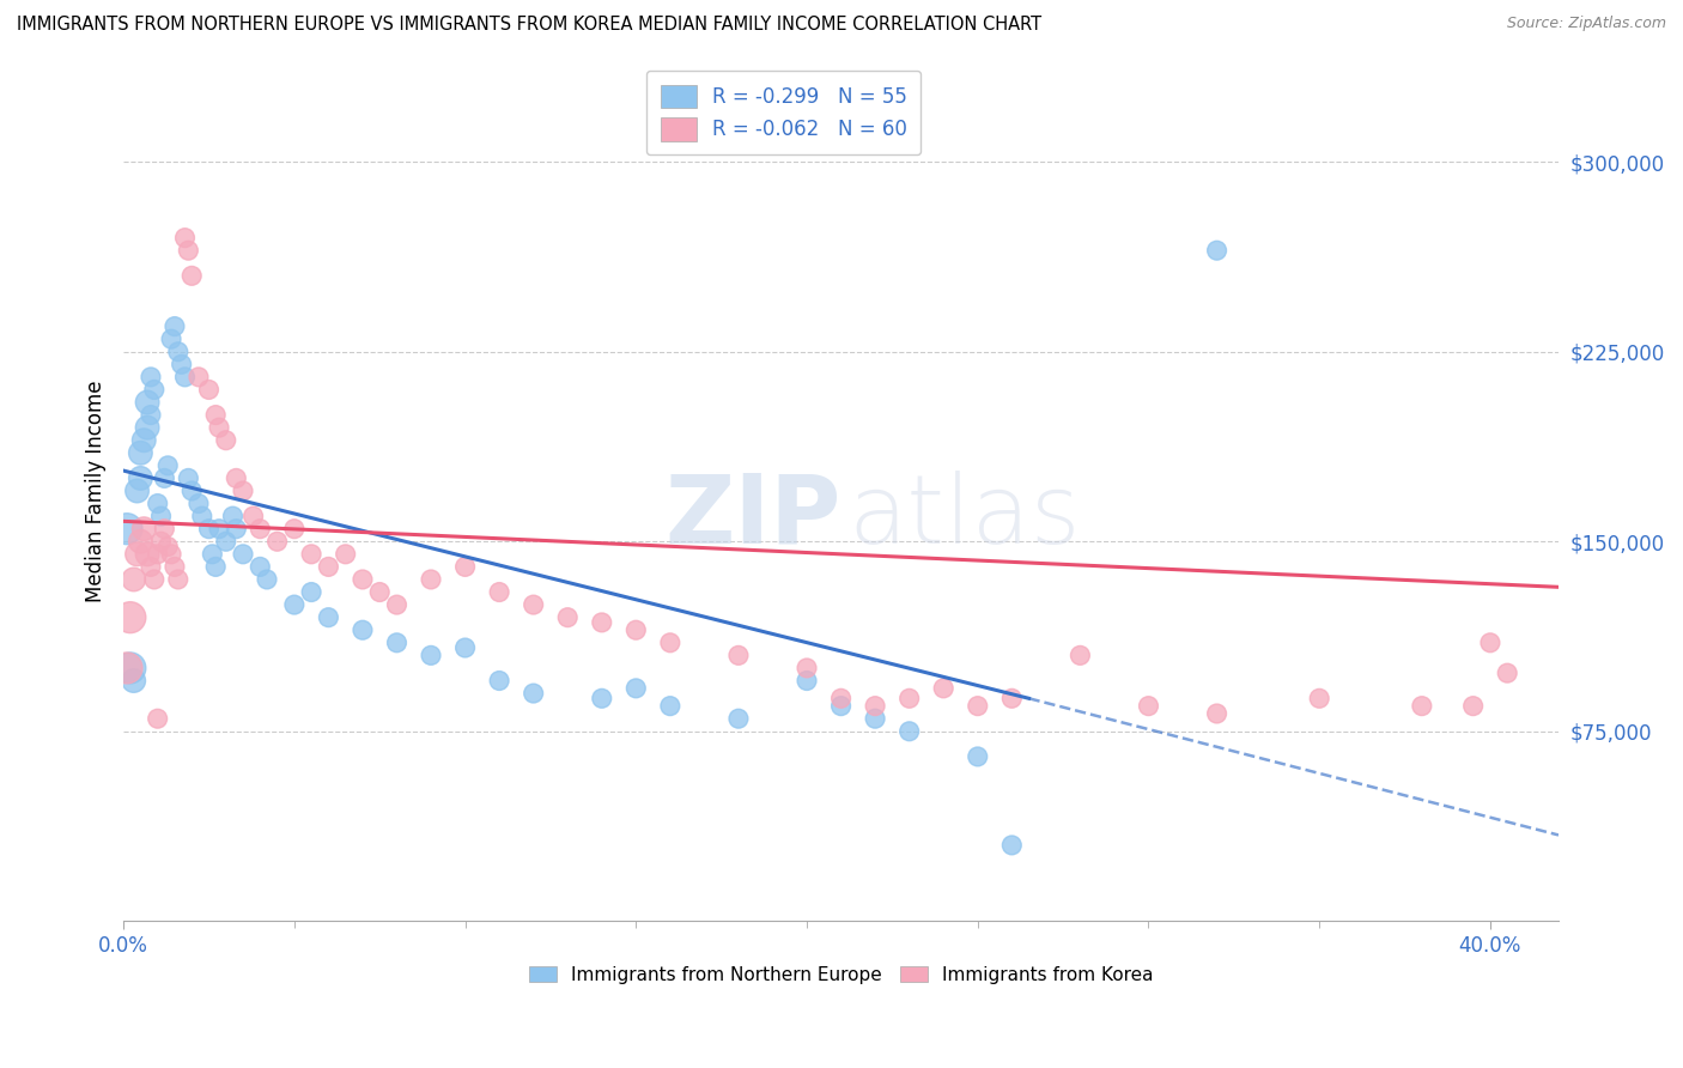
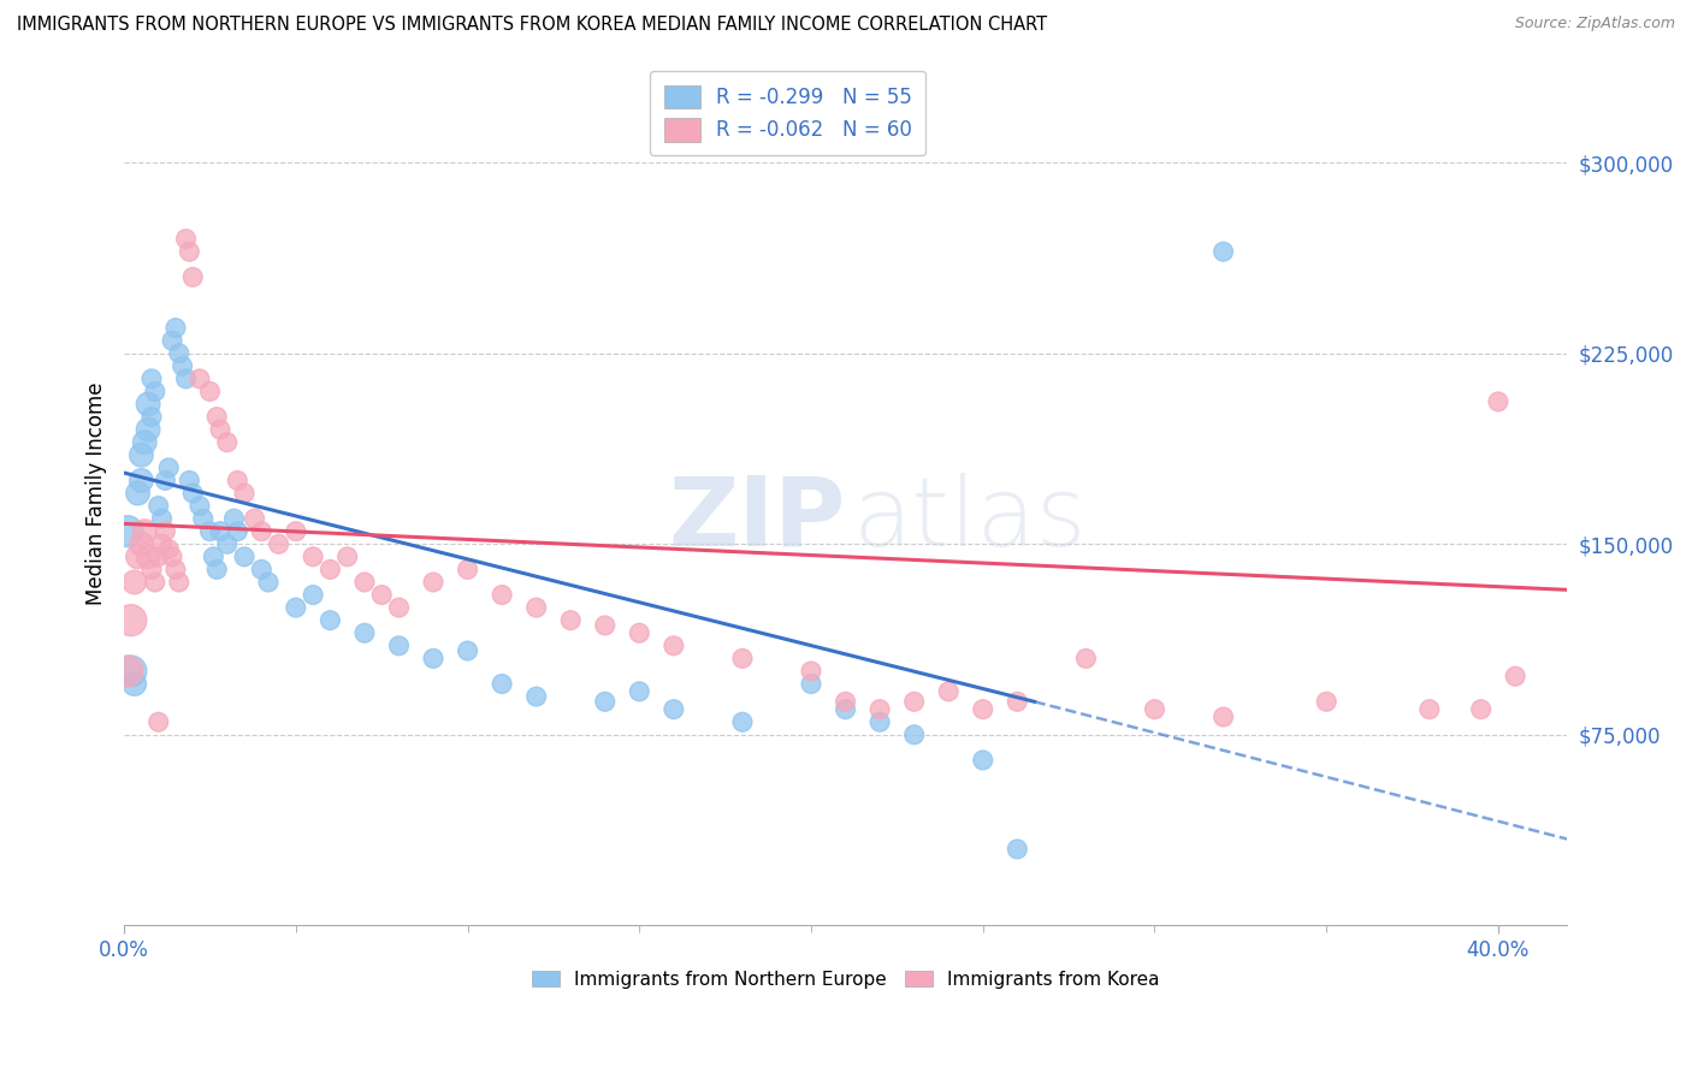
Immigrants from Korea/40.0%: $110,000 -> $206,000
